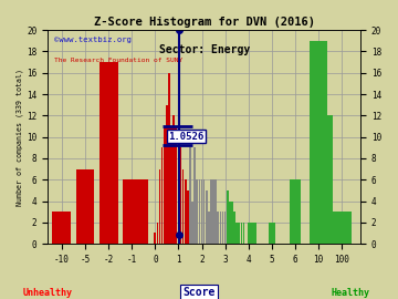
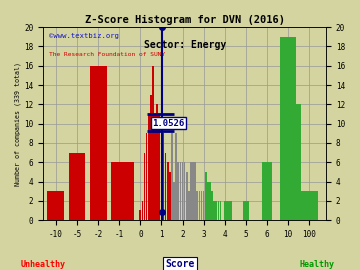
-2: 17 -> 16
